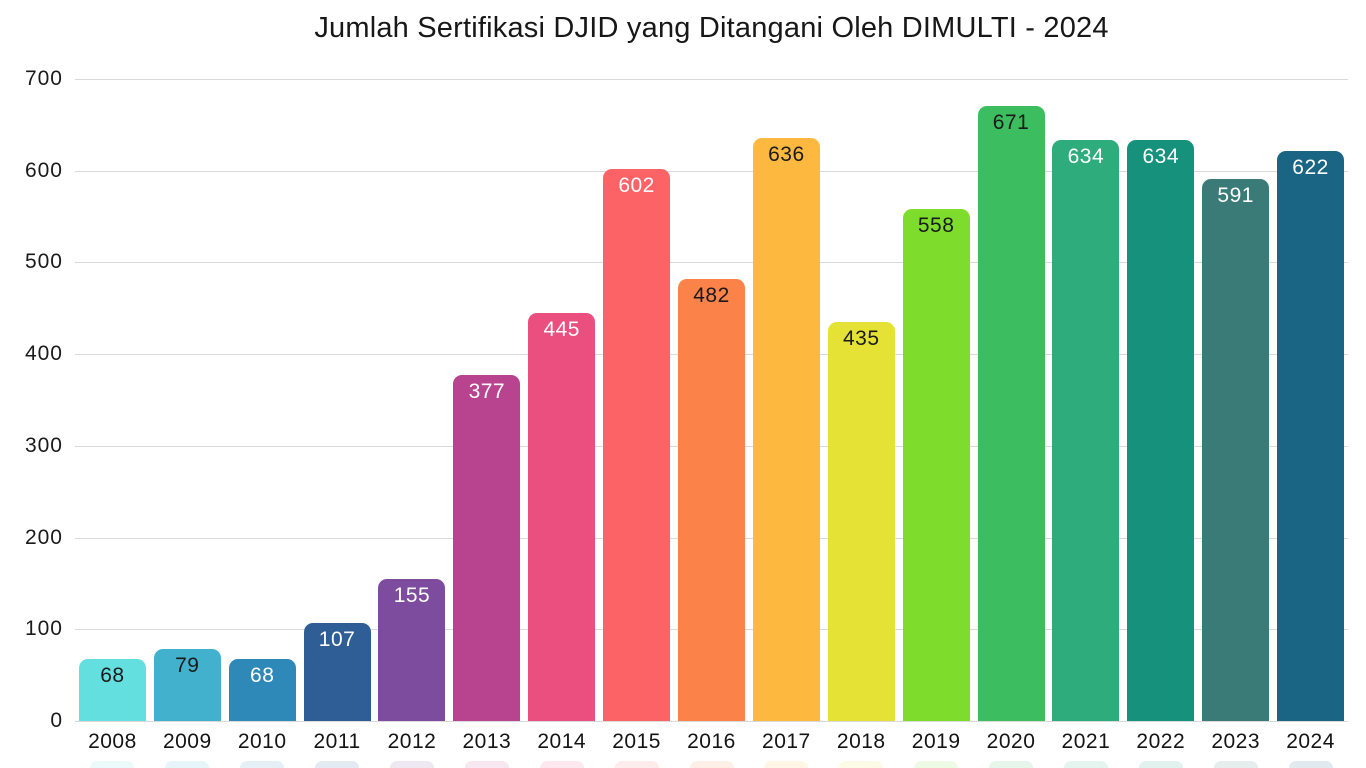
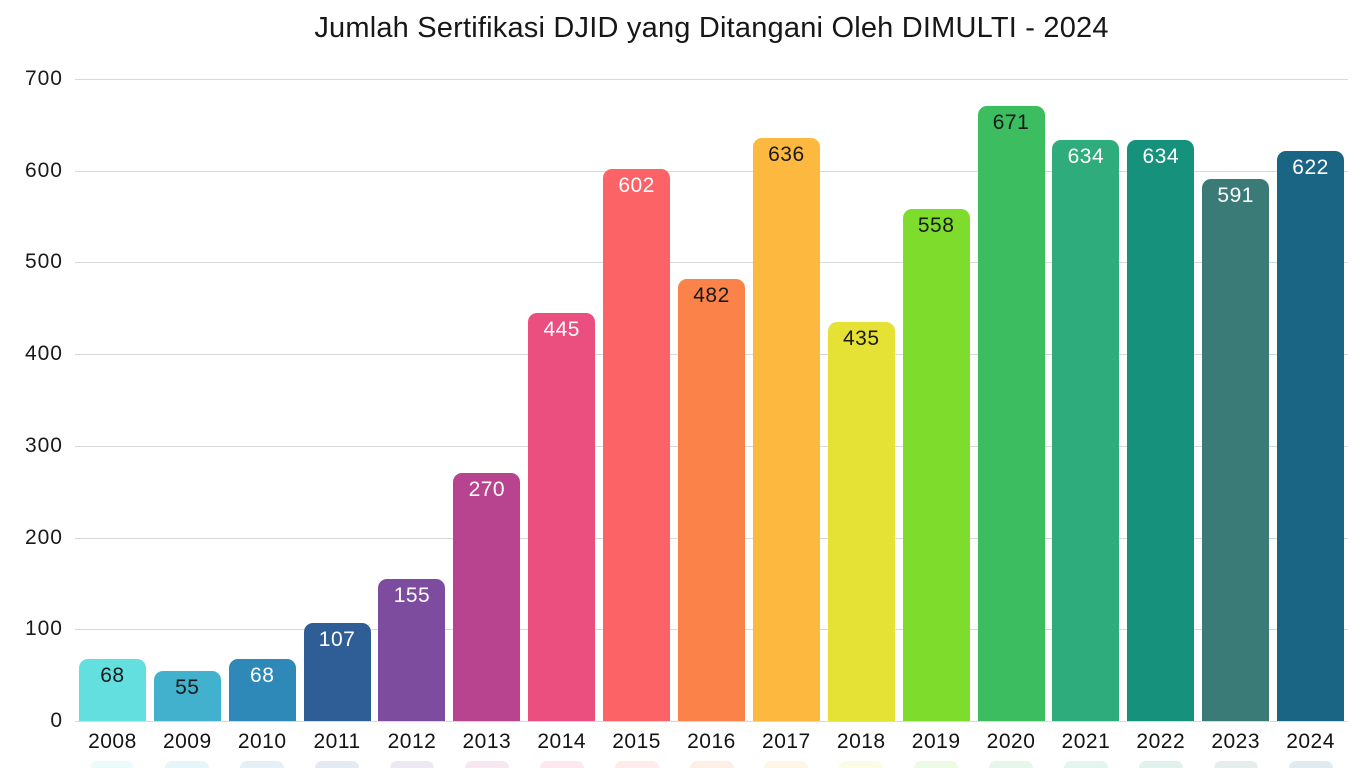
2009: 79 -> 55
2013: 377 -> 270
